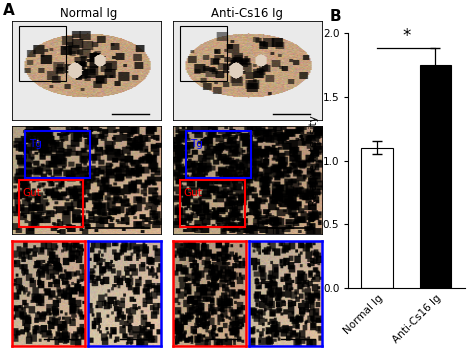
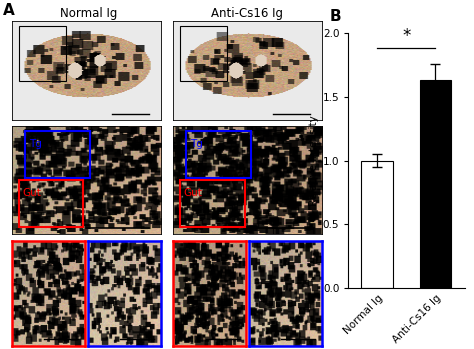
Normal Ig: 1.10 -> 1.00
Anti-Cs16 Ig: 1.75 -> 1.63
